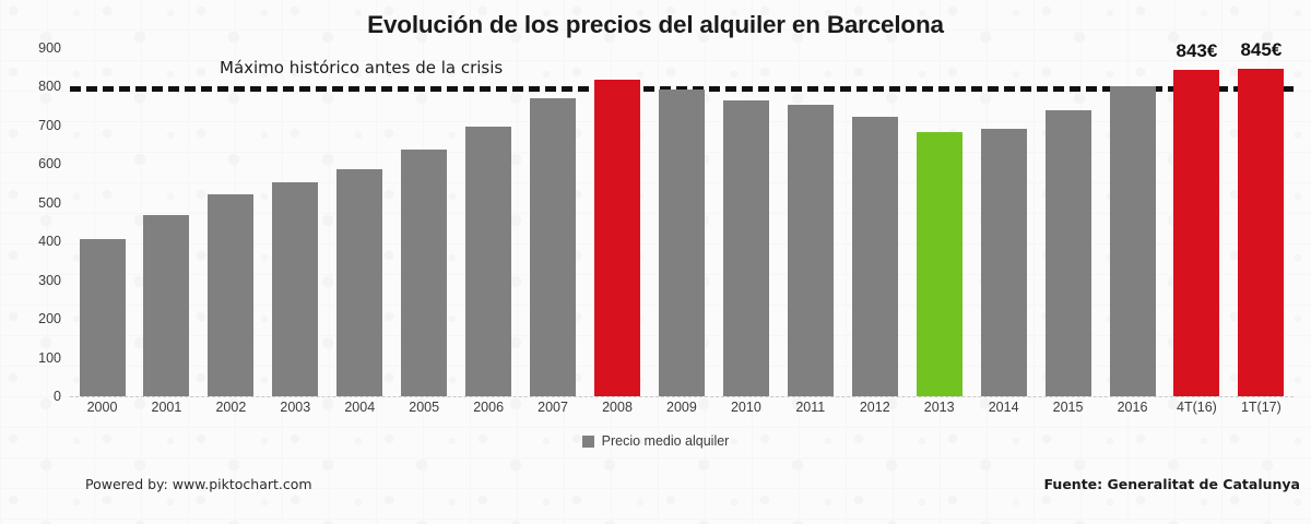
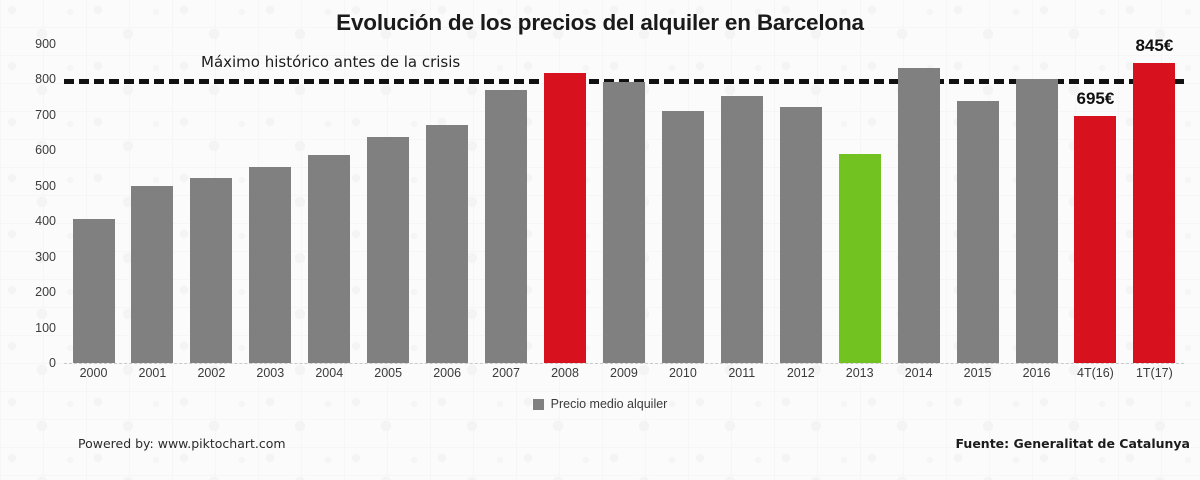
2001: 470 -> 500
2006: 700 -> 670
2010: 760 -> 710
2013: 680 -> 590
2014: 690 -> 830
4T(16): 843 -> 695
